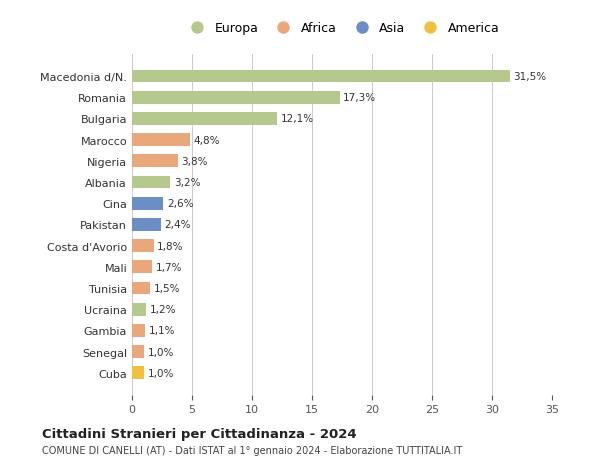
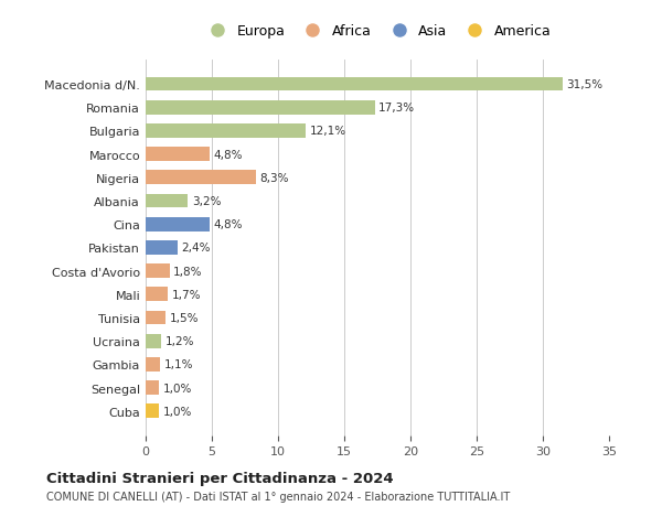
Nigeria: 3,8% -> 8,3%
Cina: 2,6% -> 4,8%
